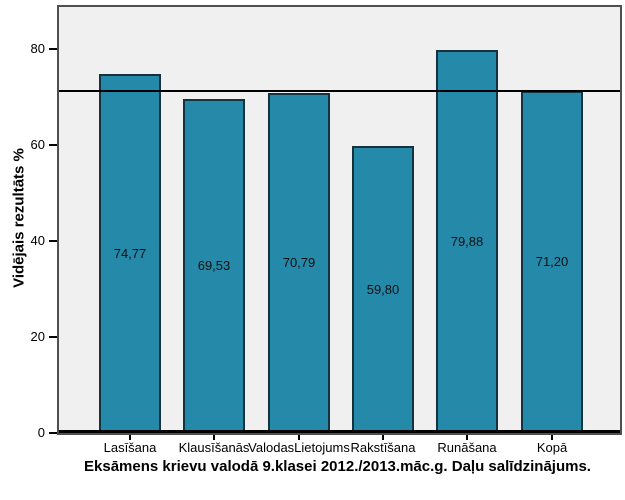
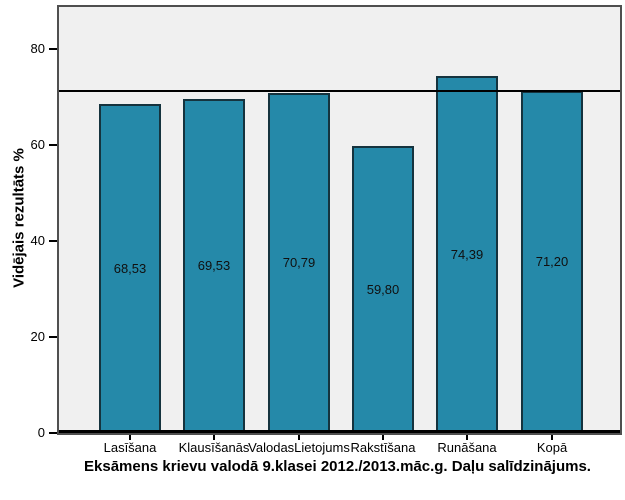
Lasīšana: 74,77 -> 68,53
Runāšana: 79,88 -> 74,39
